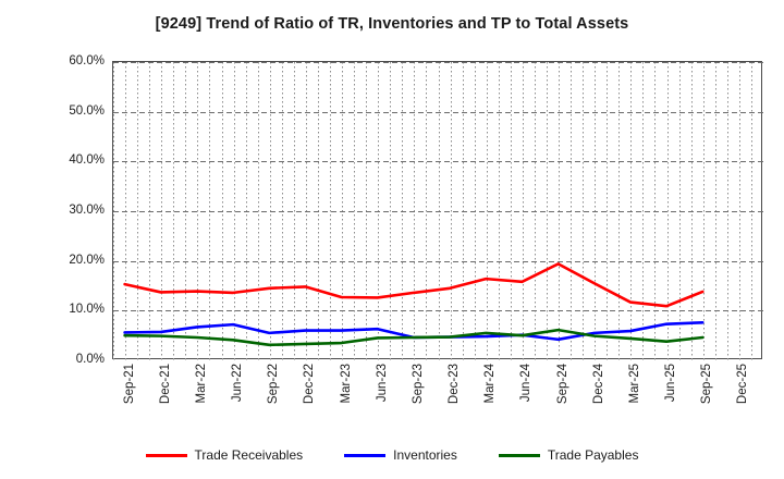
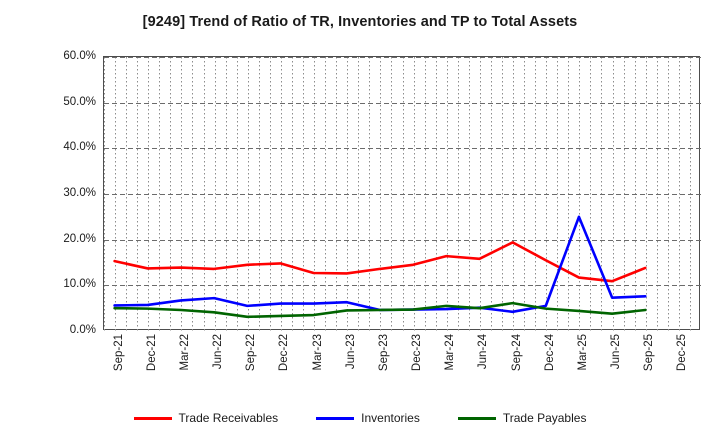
Inventories/Mar-25: 6% -> 25%
